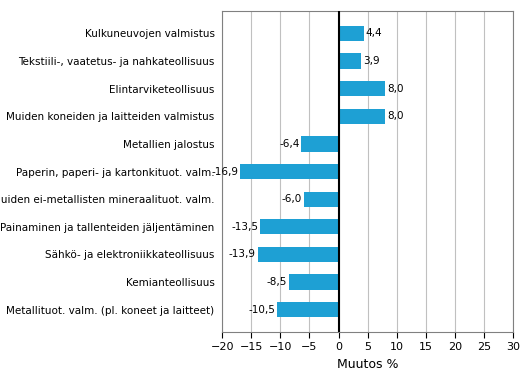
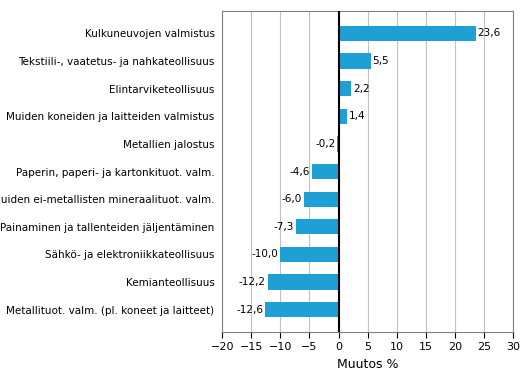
Kulkuneuvojen valmistus: 4,4 -> 23,6
Tekstiili-, vaatetus- ja nahkateollisuus: 3,9 -> 5,5
Elintarviketeollisuus: 8,0 -> 2,2
Muiden koneiden ja laitteiden valmistus: 8,0 -> 1,4
Metallien jalostus: -6,4 -> -0,2
Paperin, paperi- ja kartonkituot. valm.: -16,9 -> -4,6
Painaminen ja tallenteiden jäljentäminen: -13,5 -> -7,3
Sähkö- ja elektroniikkateollisuus: -13,9 -> -10,0
Kemianteollisuus: -8,5 -> -12,2
Metallituot. valm. (pl. koneet ja laitteet): -10,5 -> -12,6
